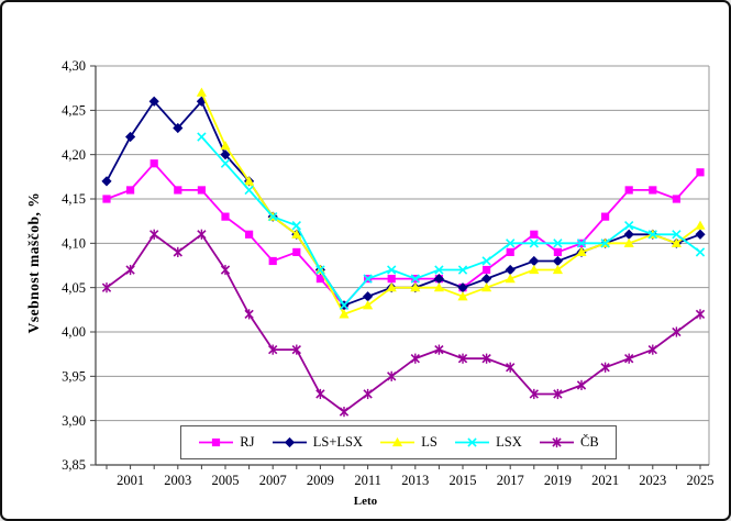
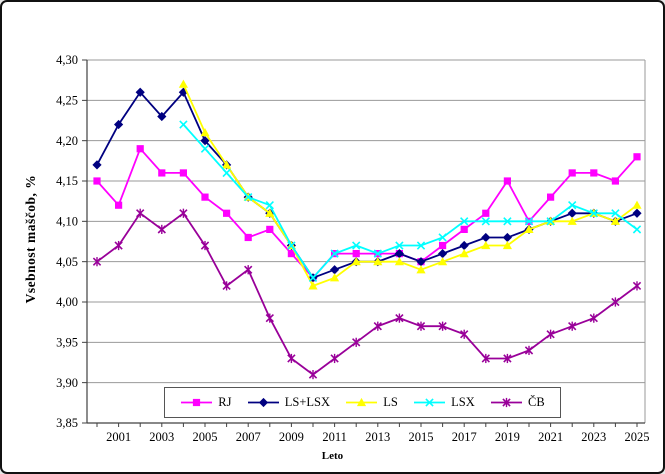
RJ/2001: 4,16 -> 4,12
ČB/2007: 3,98 -> 4,04
RJ/2019: 4,09 -> 4,15
